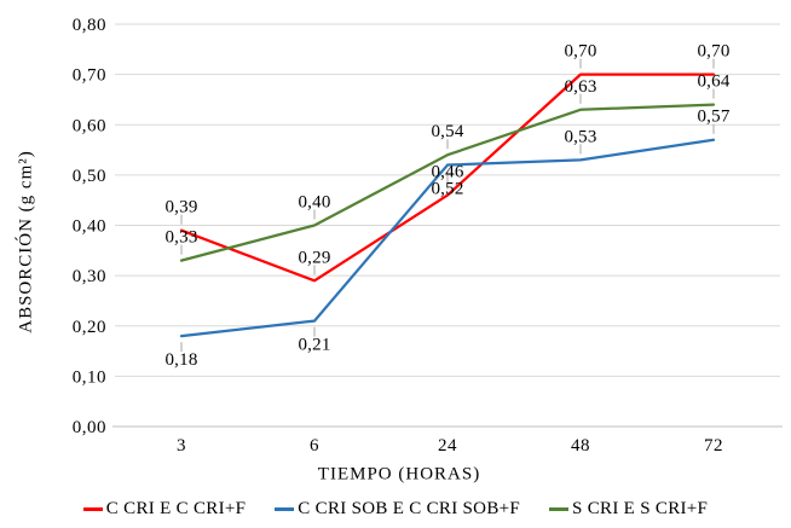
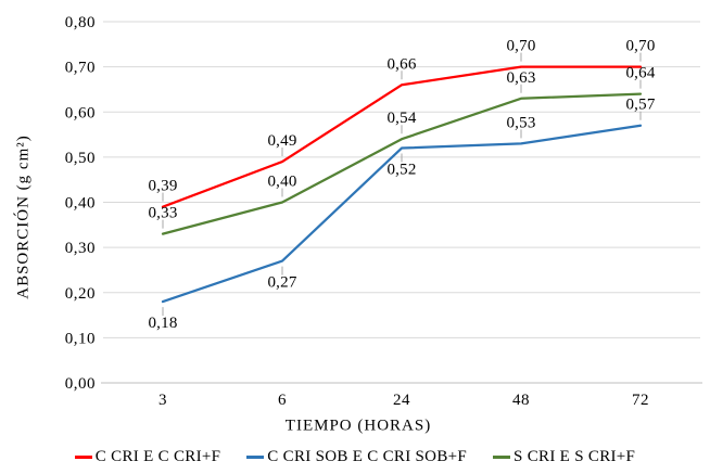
C CRI E C CRI+F/6: 0,29 -> 0,49
C CRI SOB E C CRI SOB+F/6: 0,21 -> 0,27
C CRI E C CRI+F/24: 0,46 -> 0,66
